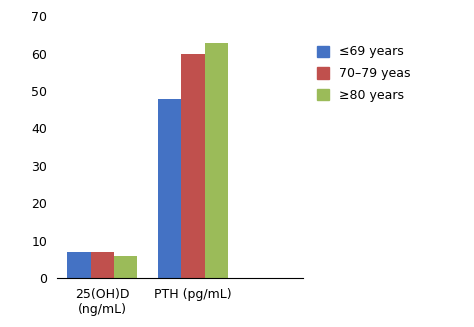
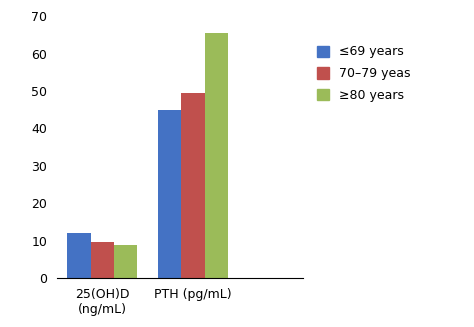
≤69 years/25(OH)D (ng/mL): 7 -> 12
70–79 yeas/25(OH)D (ng/mL): 7.0 -> 9.7
≥80 years/25(OH)D (ng/mL): 6.0 -> 8.8
≤69 years/PTH (pg/mL): 48 -> 45
70–79 yeas/PTH (pg/mL): 60.0 -> 49.5
≥80 years/PTH (pg/mL): 63.0 -> 65.5
